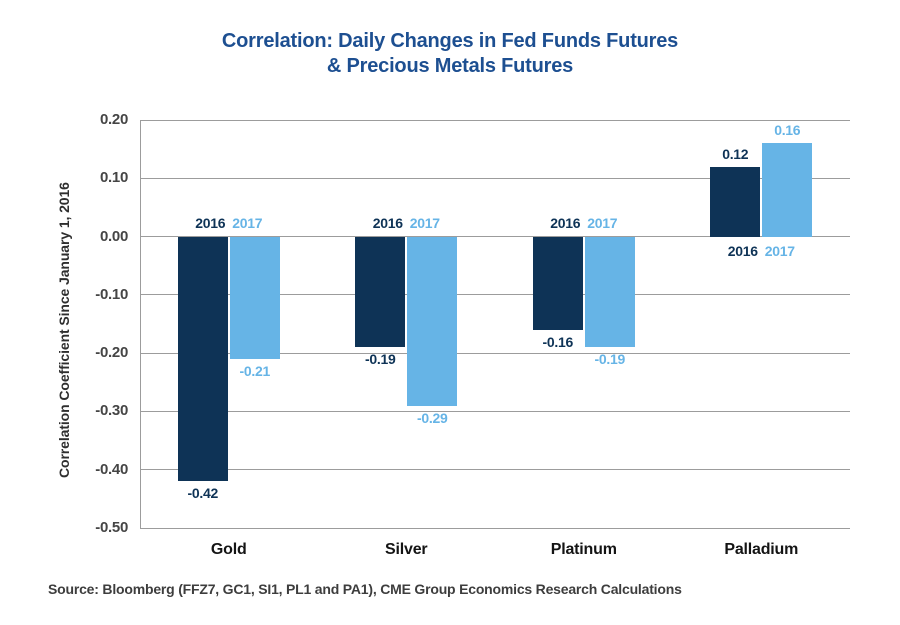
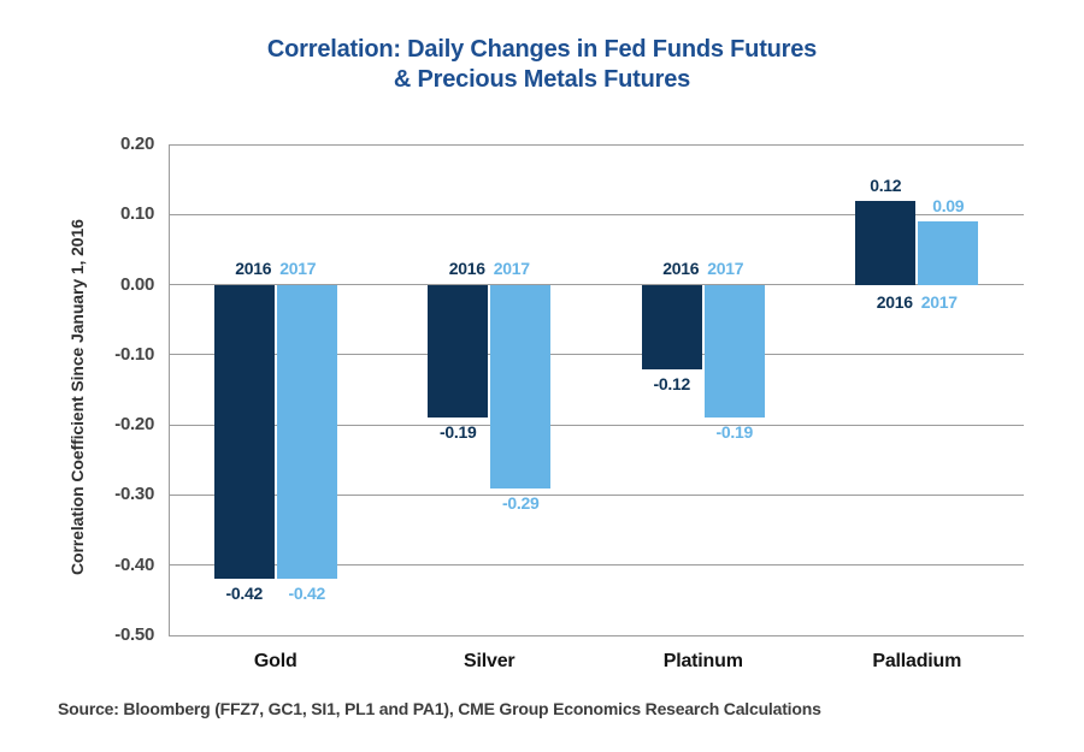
2017/Gold: -0.21 -> -0.42
2016/Platinum: -0.16 -> -0.12
2017/Palladium: 0.16 -> 0.09
